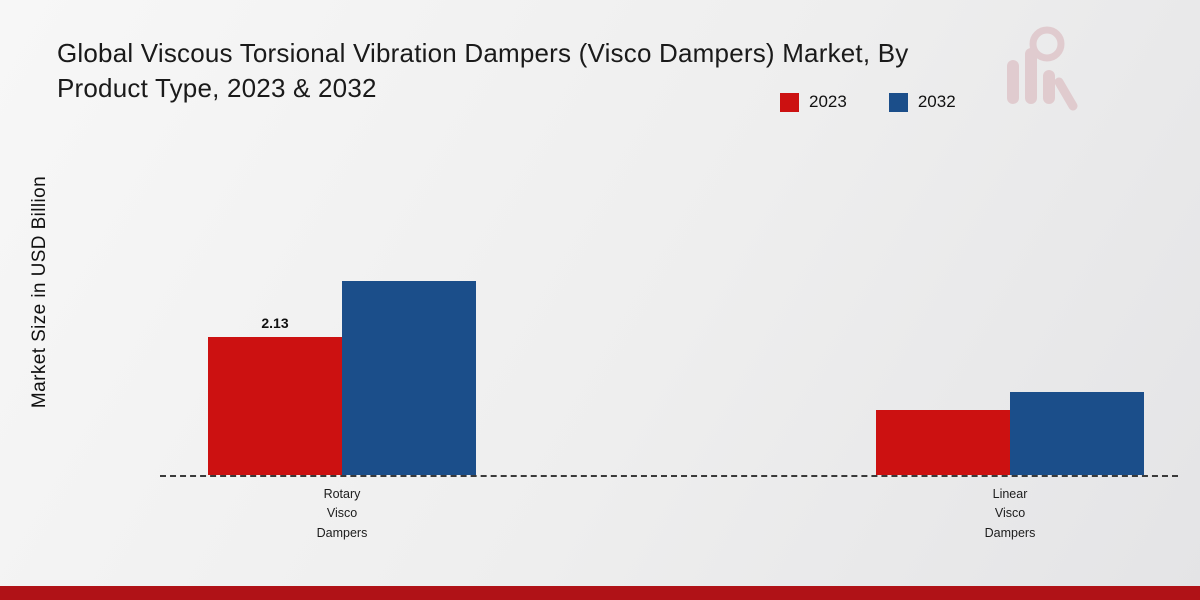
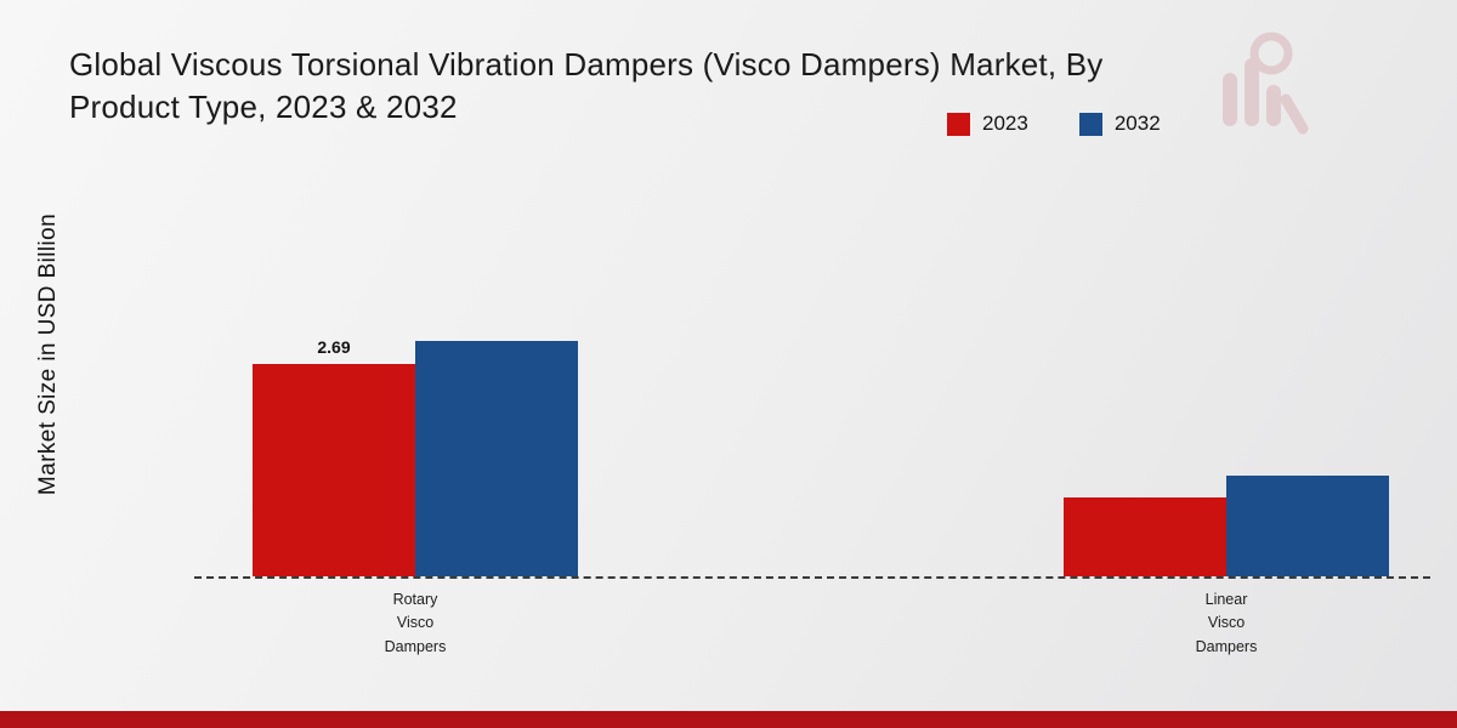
2023/Rotary Visco Dampers: 2.13 -> 2.69
